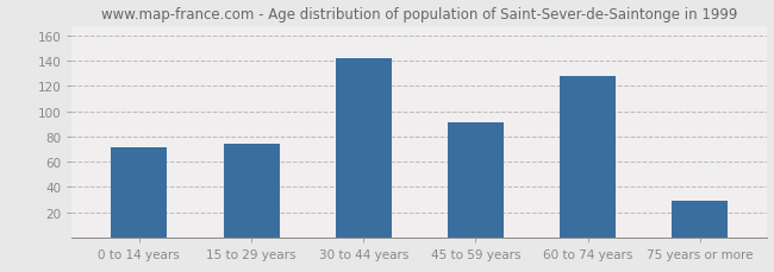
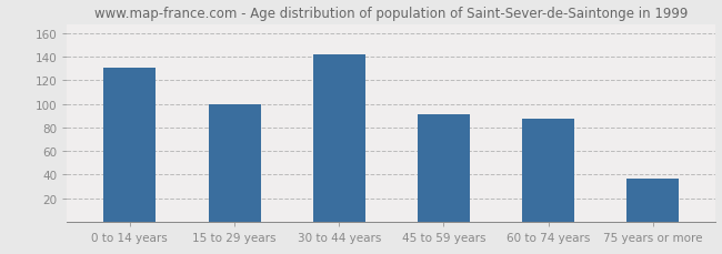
0 to 14 years: 71 -> 131
15 to 29 years: 74 -> 100
60 to 74 years: 128 -> 87
75 years or more: 29 -> 37
